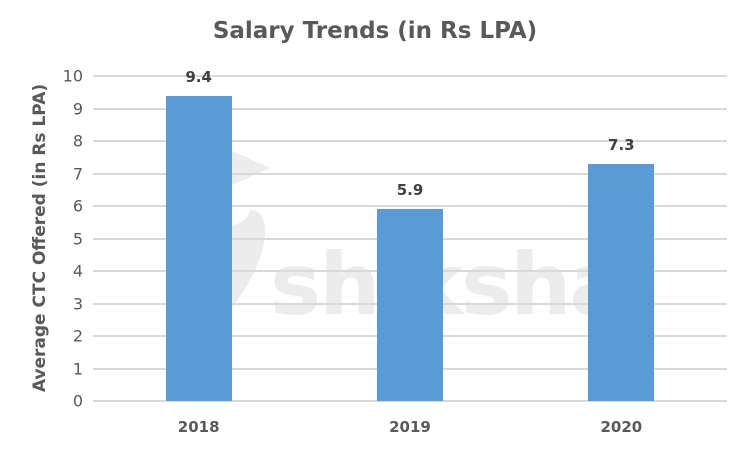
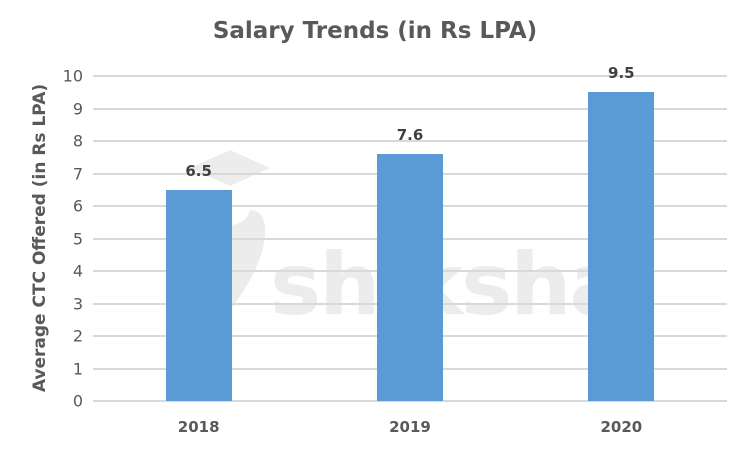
2018: 9.4 -> 6.5
2019: 5.9 -> 7.6
2020: 7.3 -> 9.5
